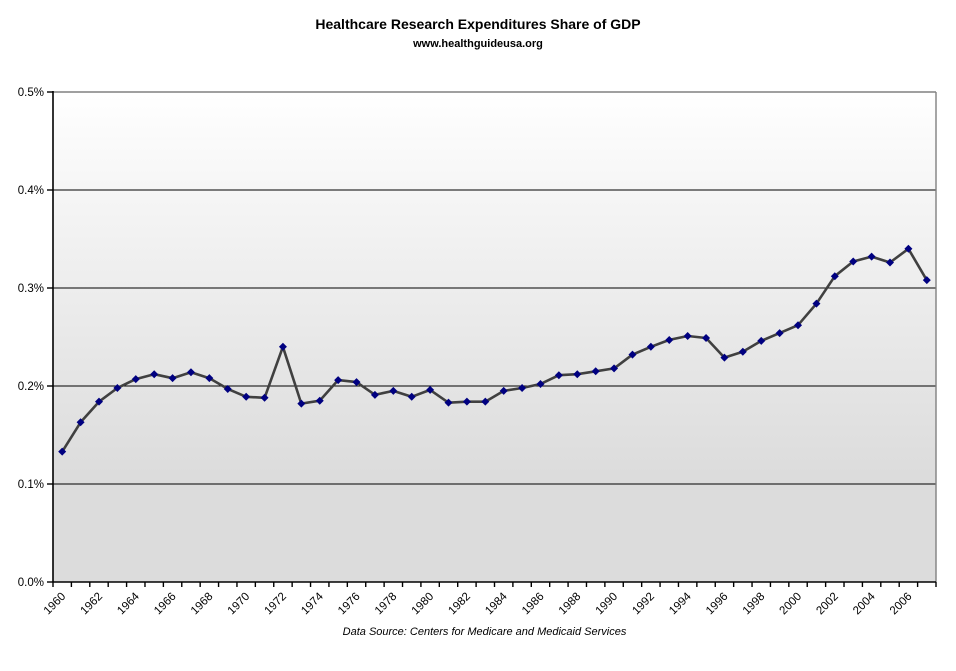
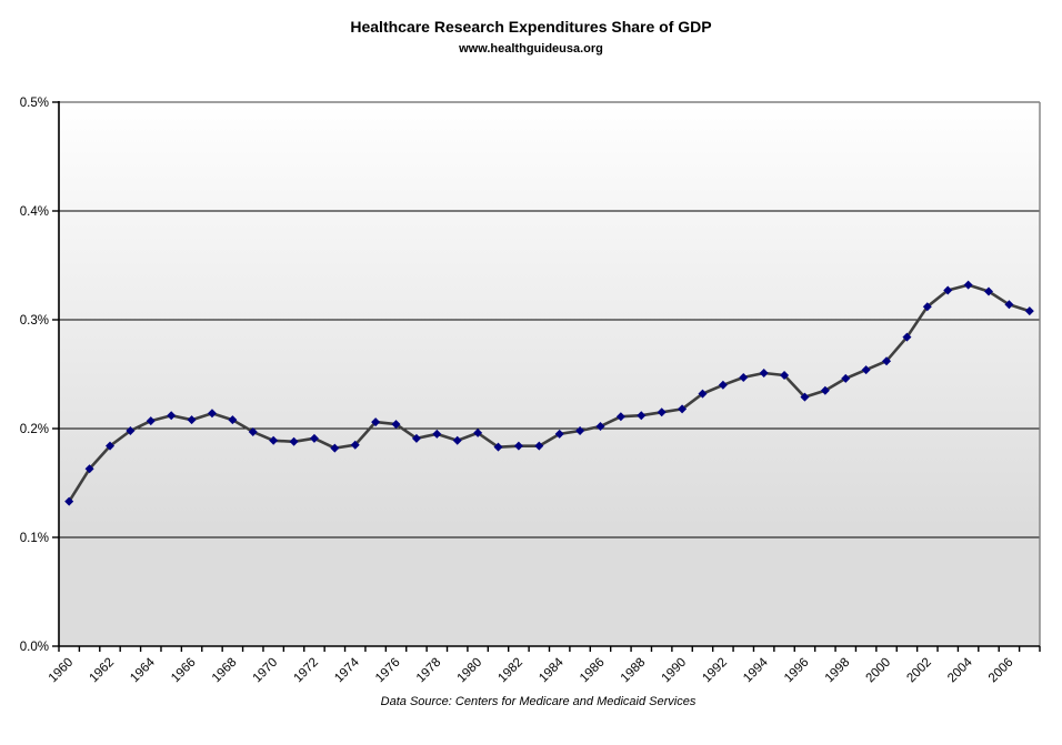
1972: 0.24% -> 0.19%
2006: 0.34% -> 0.31%
